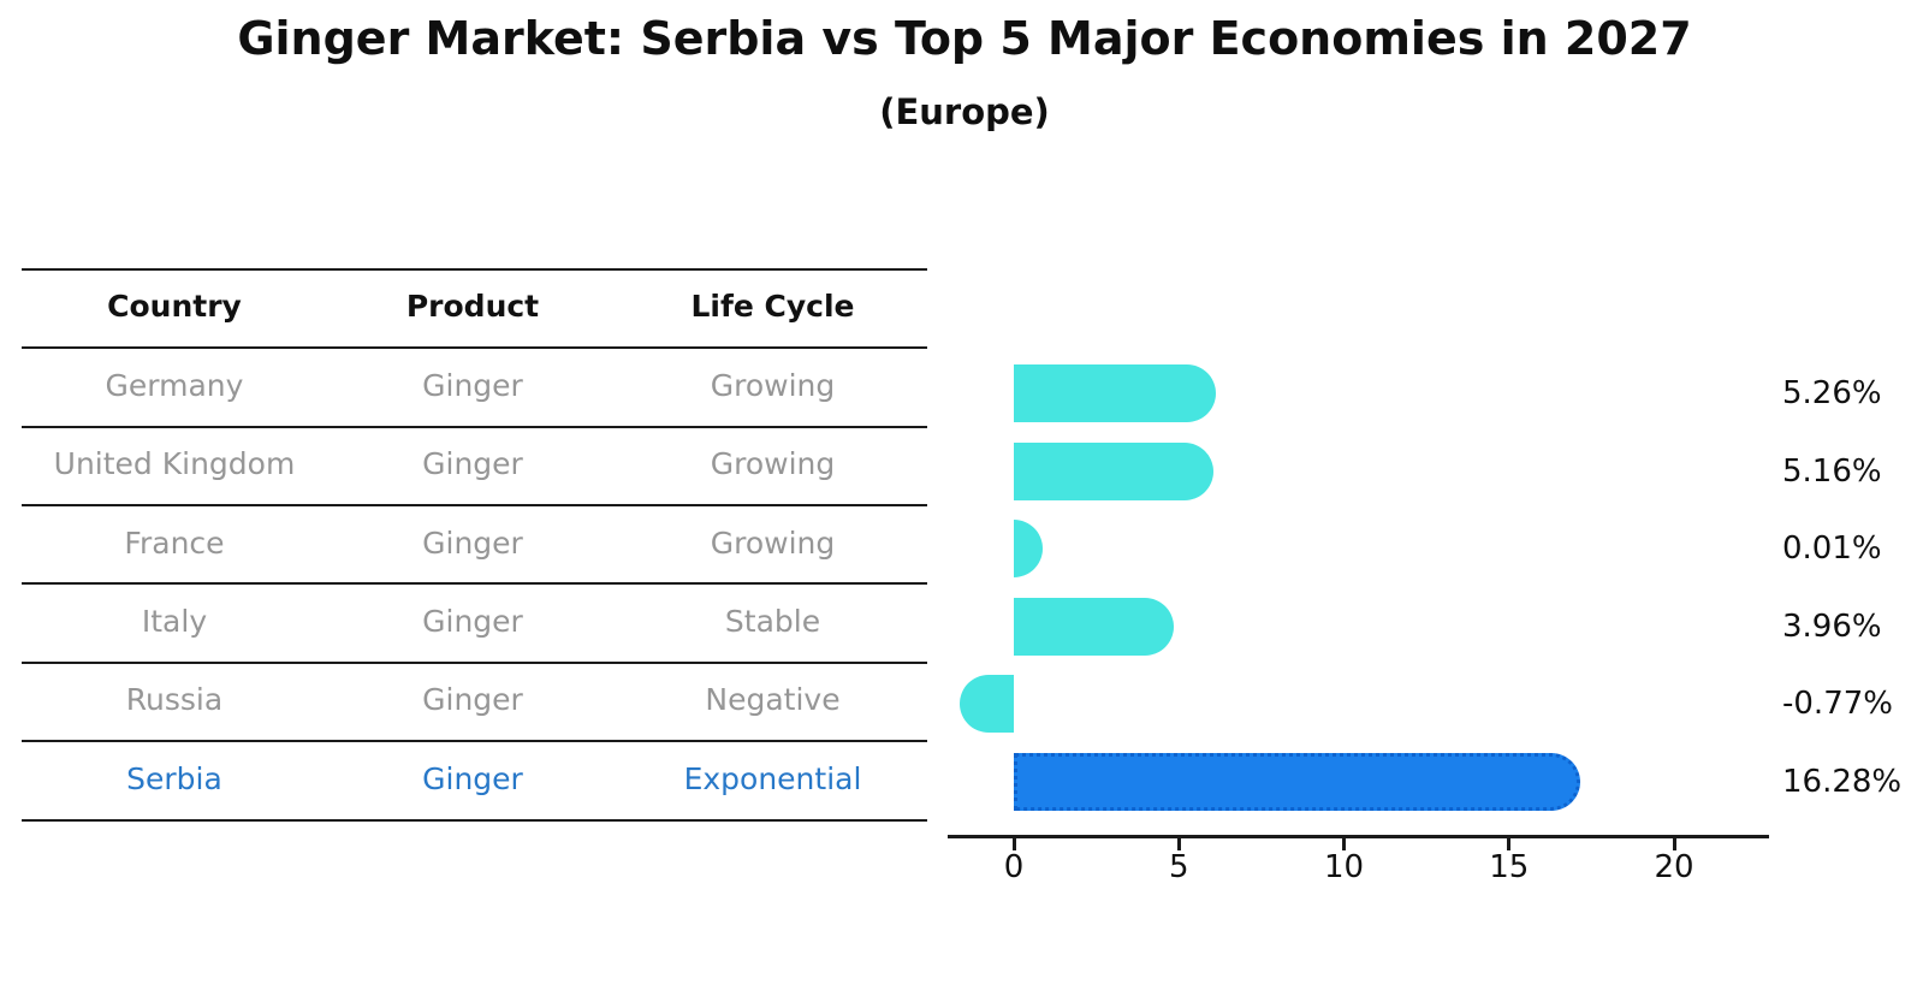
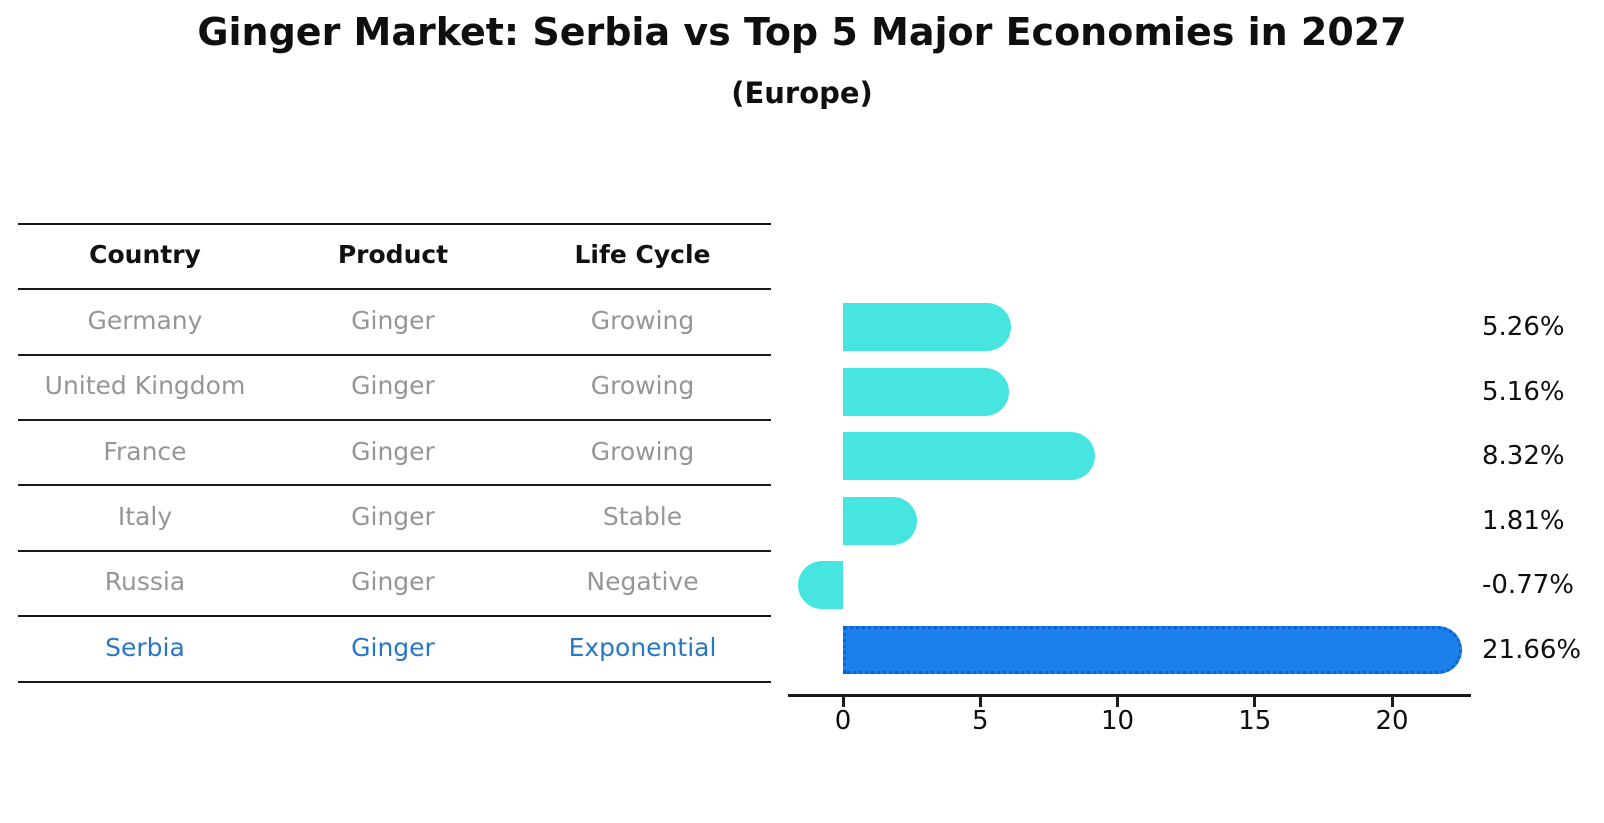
France: 0.01% -> 8.32%
Italy: 3.96% -> 1.81%
Serbia: 16.28% -> 21.66%
